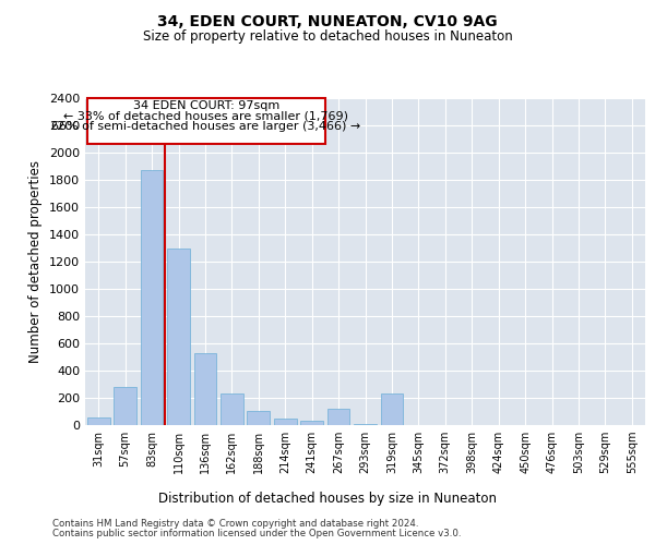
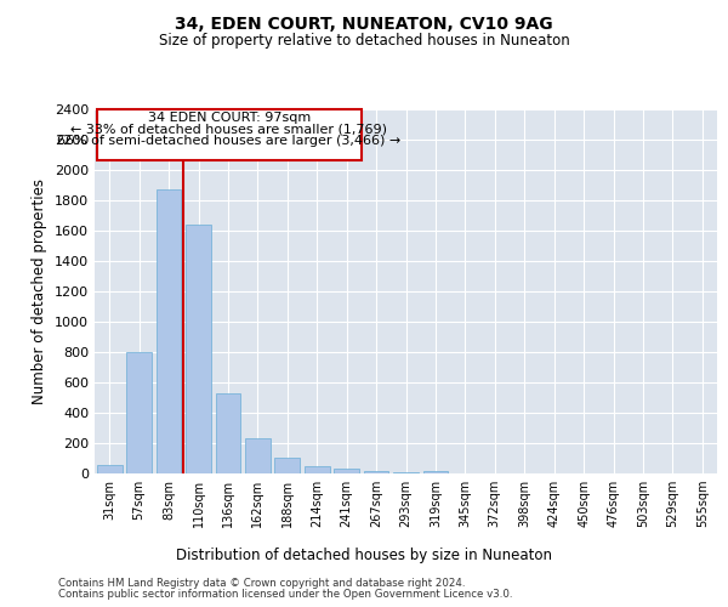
57sqm: 280 -> 800
110sqm: 1300 -> 1640
267sqm: 120 -> 20
319sqm: 230 -> 20
